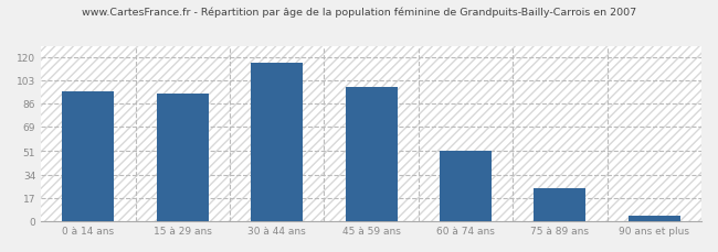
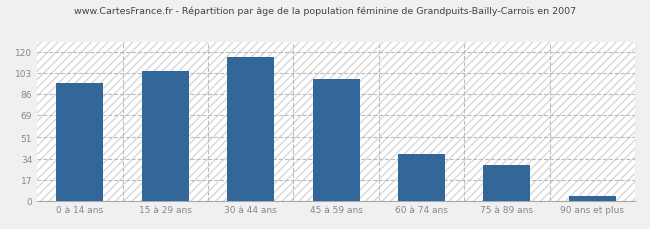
15 à 29 ans: 93 -> 104
60 à 74 ans: 51 -> 38
75 à 89 ans: 24 -> 29
